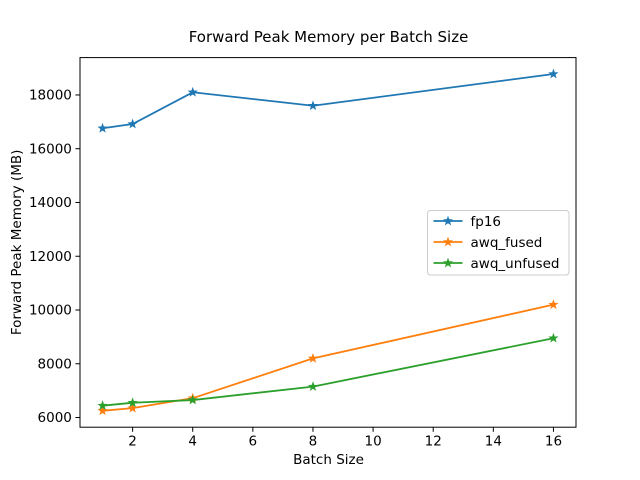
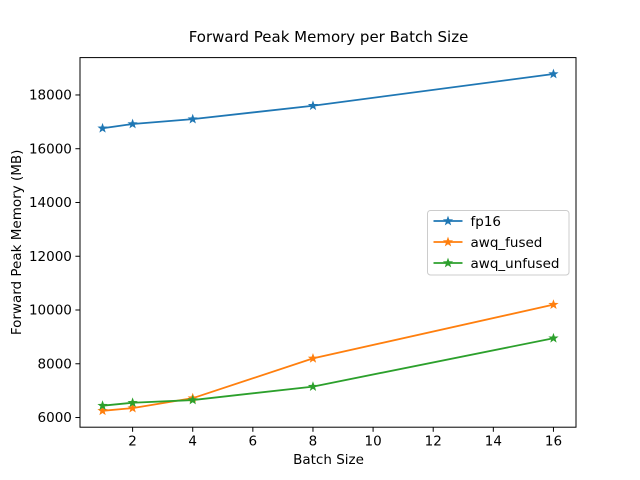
fp16/4: 18100 -> 17100
